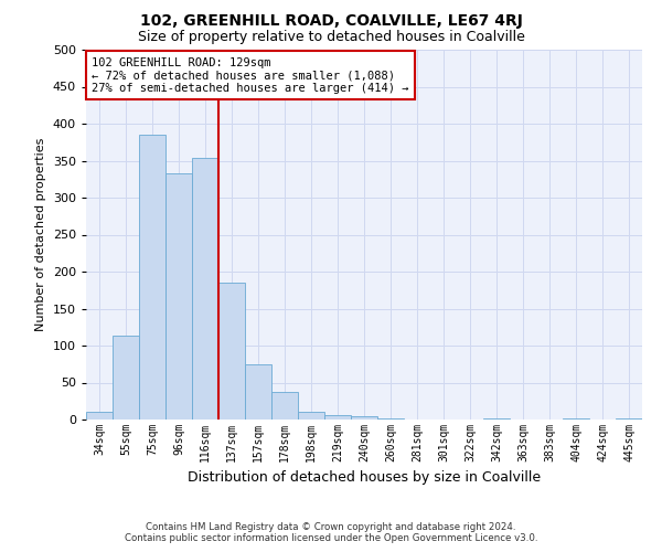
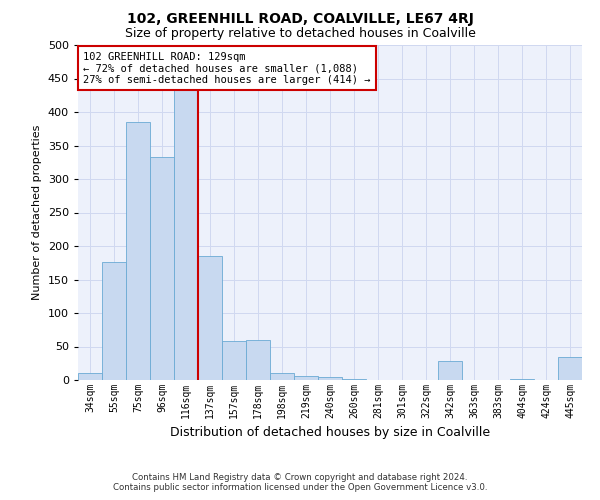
55sqm: 113 -> 176
116sqm: 353 -> 434
157sqm: 75 -> 58
178sqm: 37 -> 60
342sqm: 2 -> 28
445sqm: 2 -> 34
